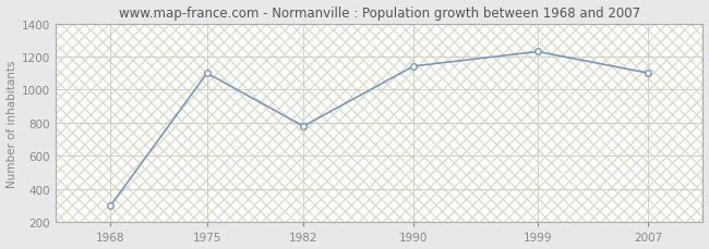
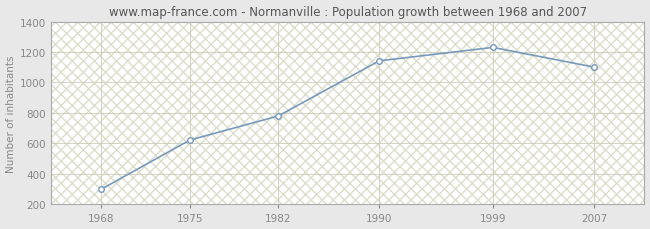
1975: 1100 -> 620
